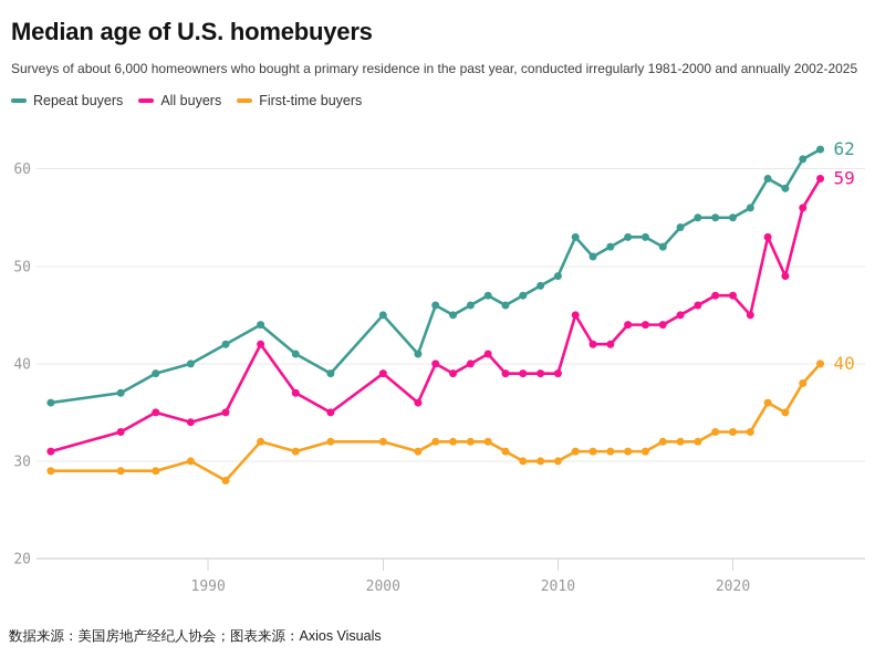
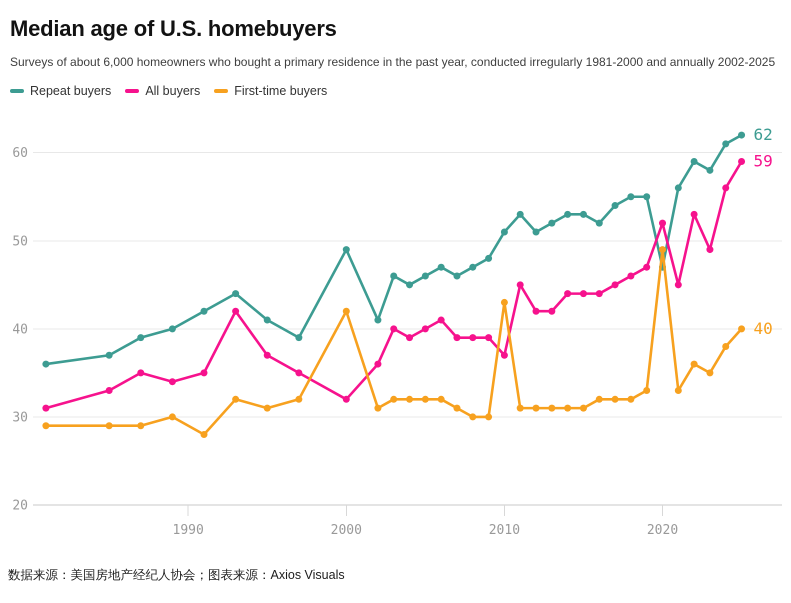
Repeat buyers/2000: 45 -> 49
All buyers/2000: 39 -> 32
First-time buyers/2000: 32 -> 42
Repeat buyers/2010: 49 -> 51
All buyers/2010: 39 -> 37
First-time buyers/2010: 30 -> 43
Repeat buyers/2020: 55 -> 47
All buyers/2020: 47 -> 52
First-time buyers/2020: 33 -> 49
